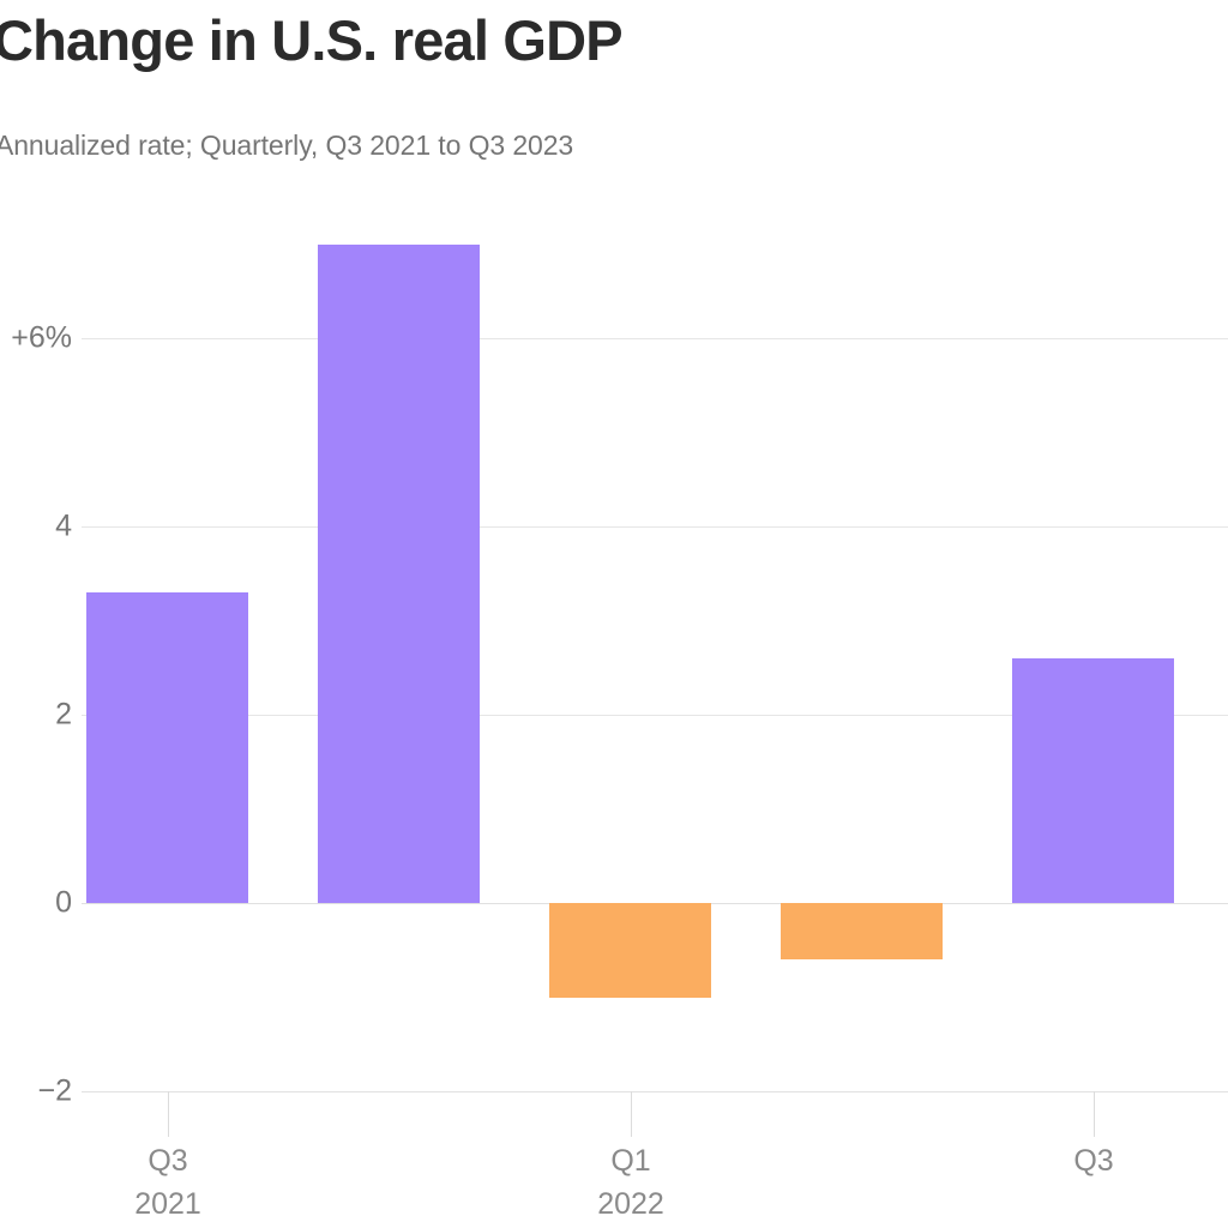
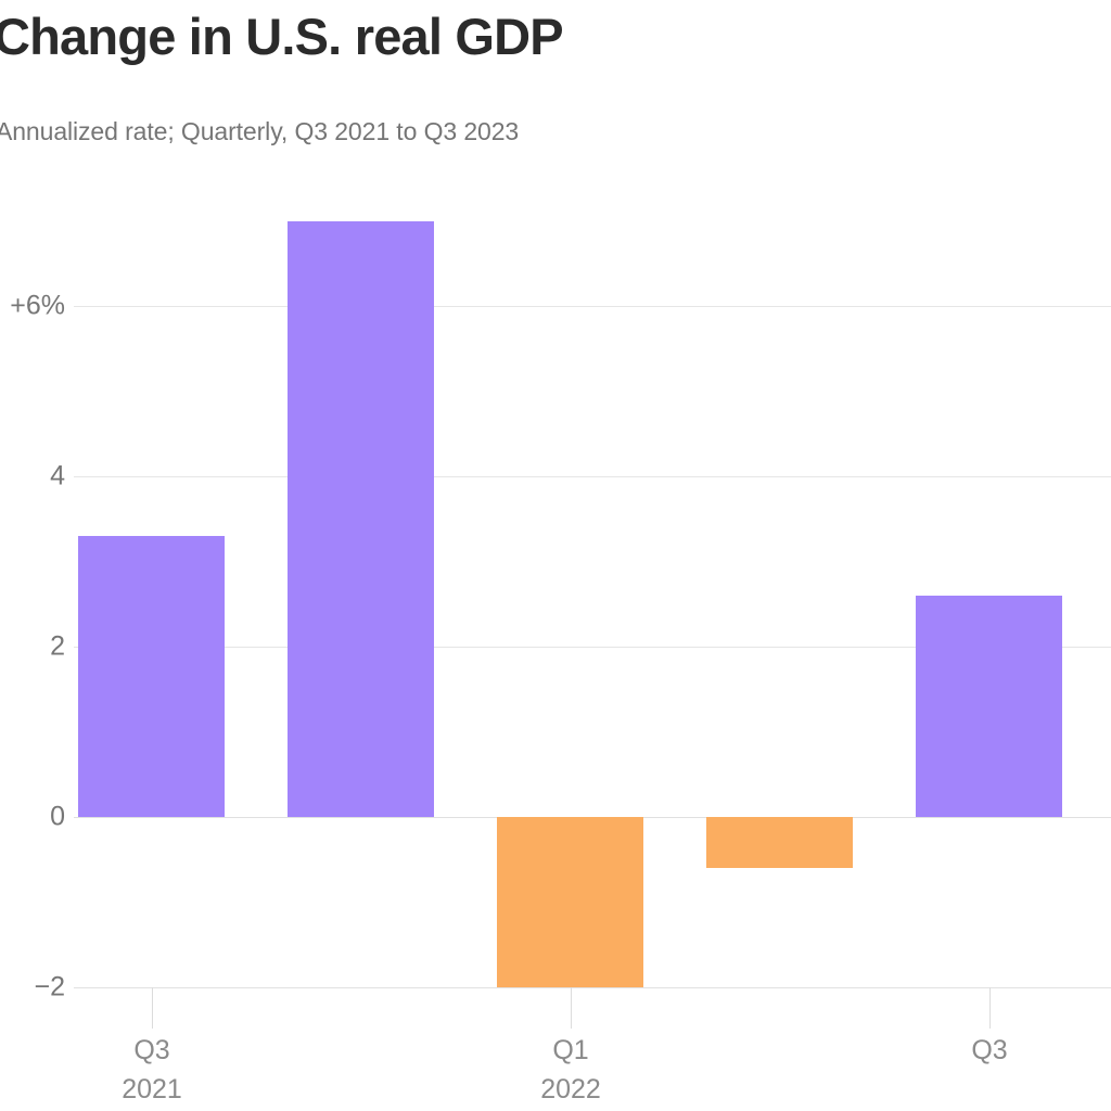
Q1 2022: -1.0% -> -2.0%
